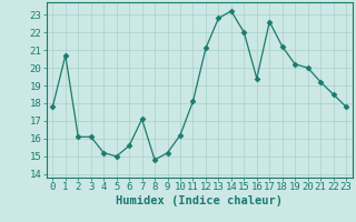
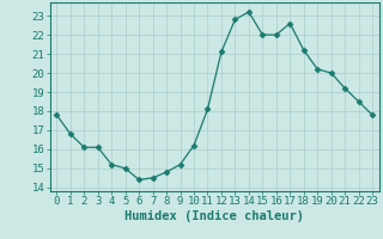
1: 20.7 -> 16.8
6: 15.6 -> 14.4
7: 17.1 -> 14.5
16: 19.4 -> 22.0
